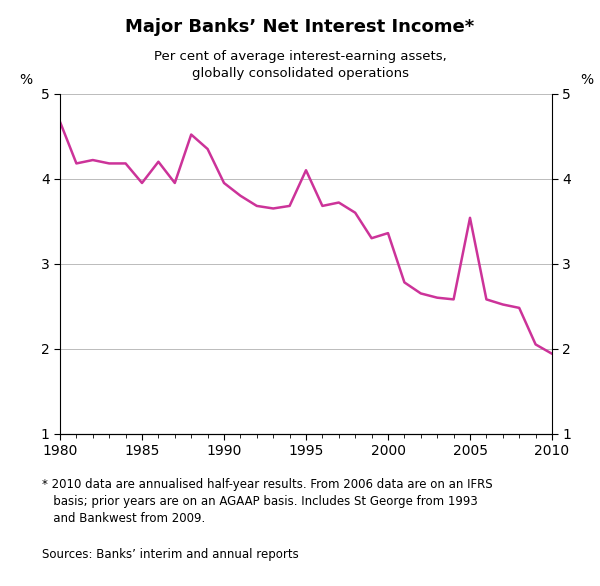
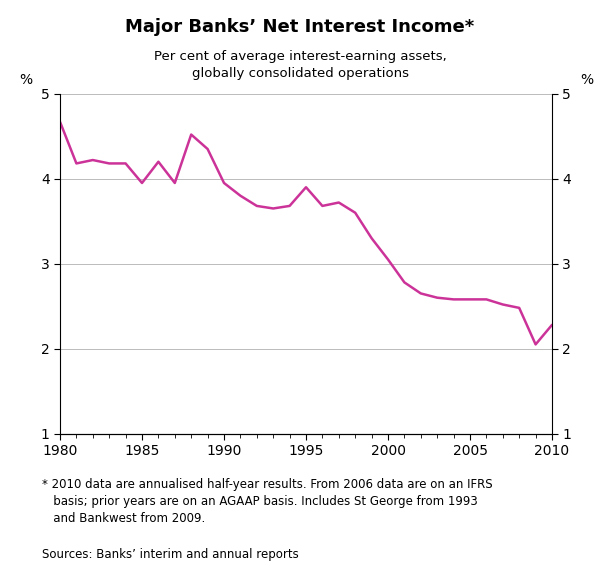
1995: 4.10 -> 3.90
2000: 3.36 -> 3.05
2005: 3.54 -> 2.58
2010: 1.94 -> 2.28
